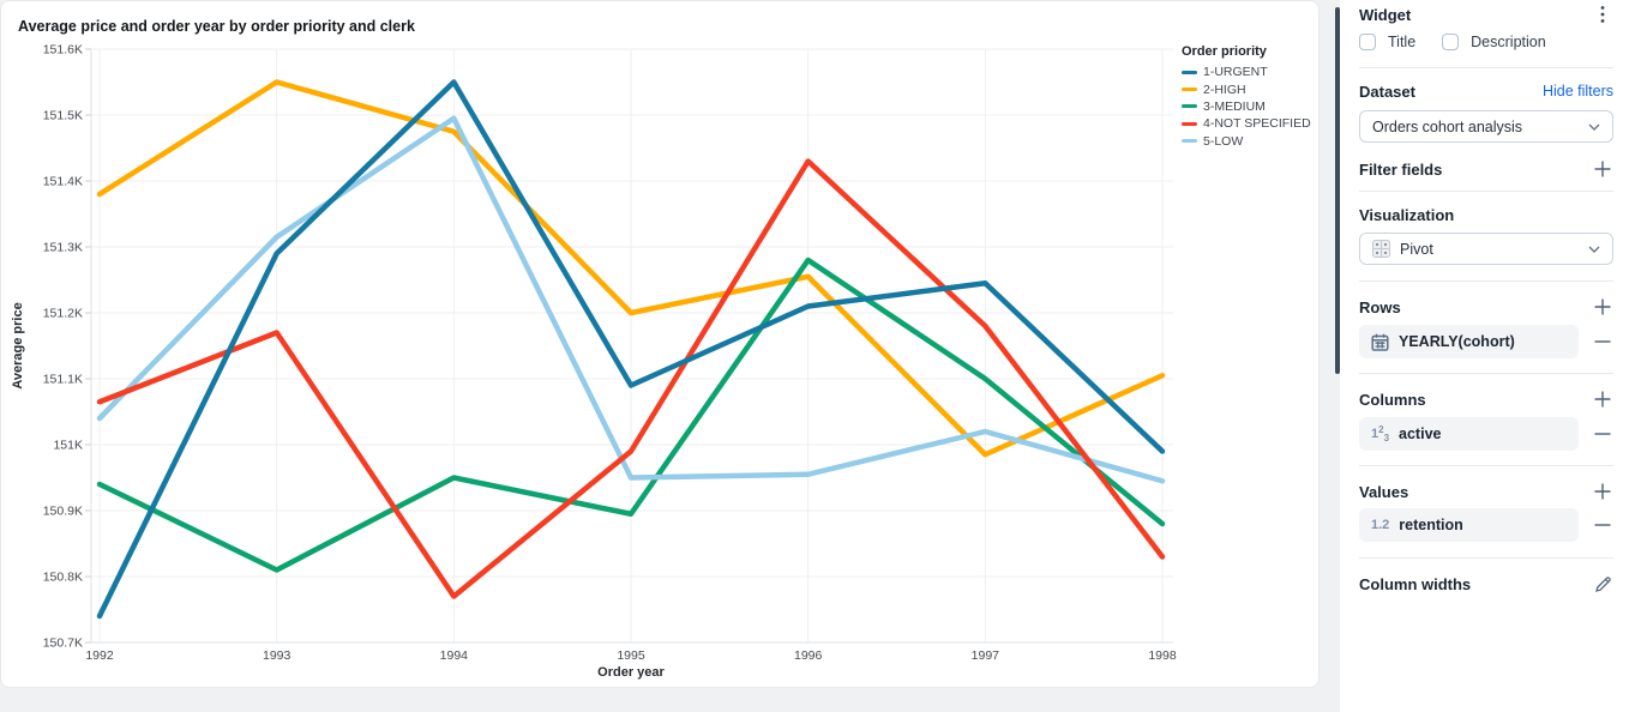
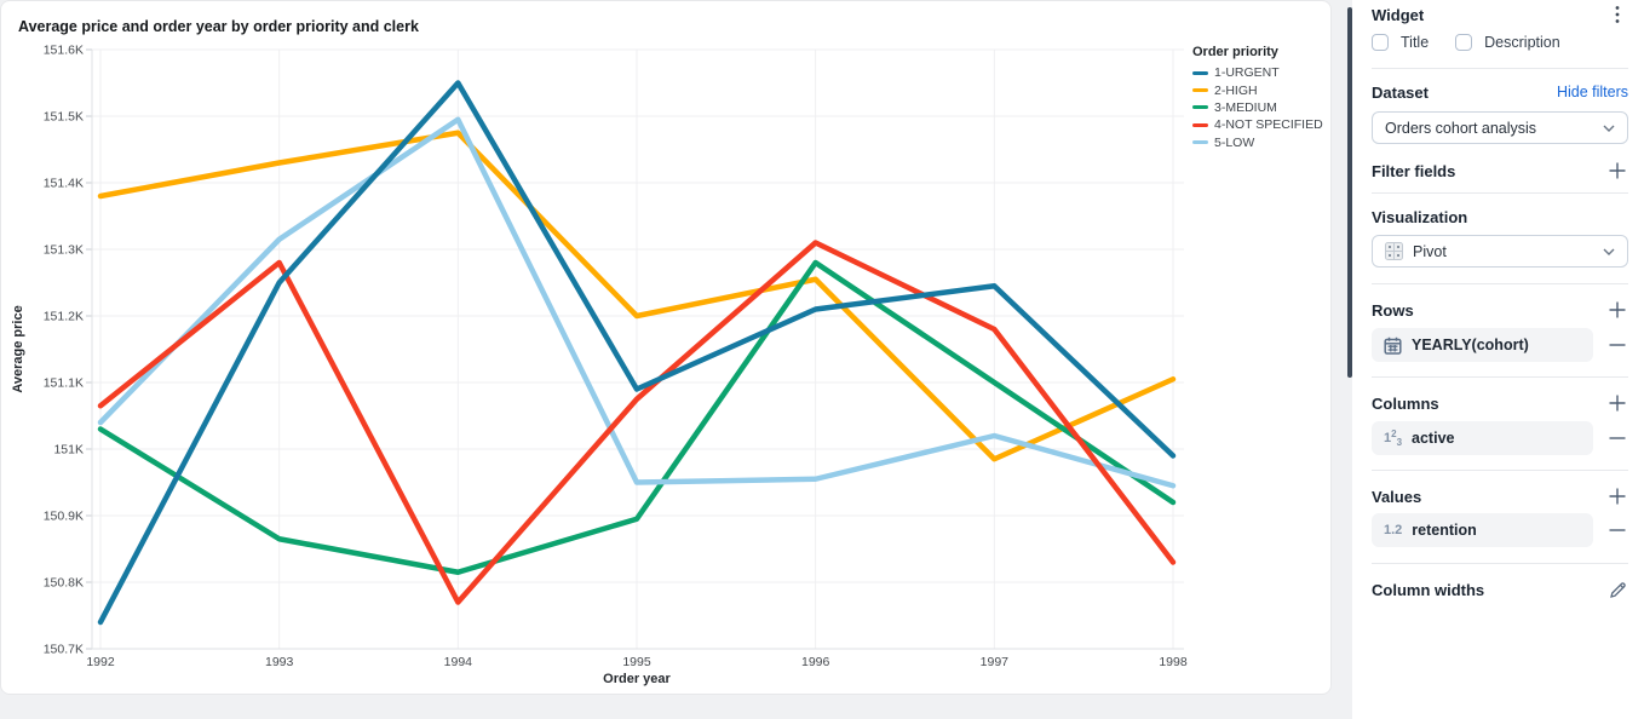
3-MEDIUM/1992: 150.94K -> 151.03K
1-URGENT/1993: 151.29K -> 151.25K
2-HIGH/1993: 151.55K -> 151.43K
3-MEDIUM/1993: 150.81K -> 150.87K
4-NOT SPECIFIED/1993: 151.17K -> 151.28K
3-MEDIUM/1994: 150.95K -> 150.81K
4-NOT SPECIFIED/1995: 150.99K -> 151.07K
4-NOT SPECIFIED/1996: 151.43K -> 151.31K
3-MEDIUM/1998: 150.88K -> 150.92K
